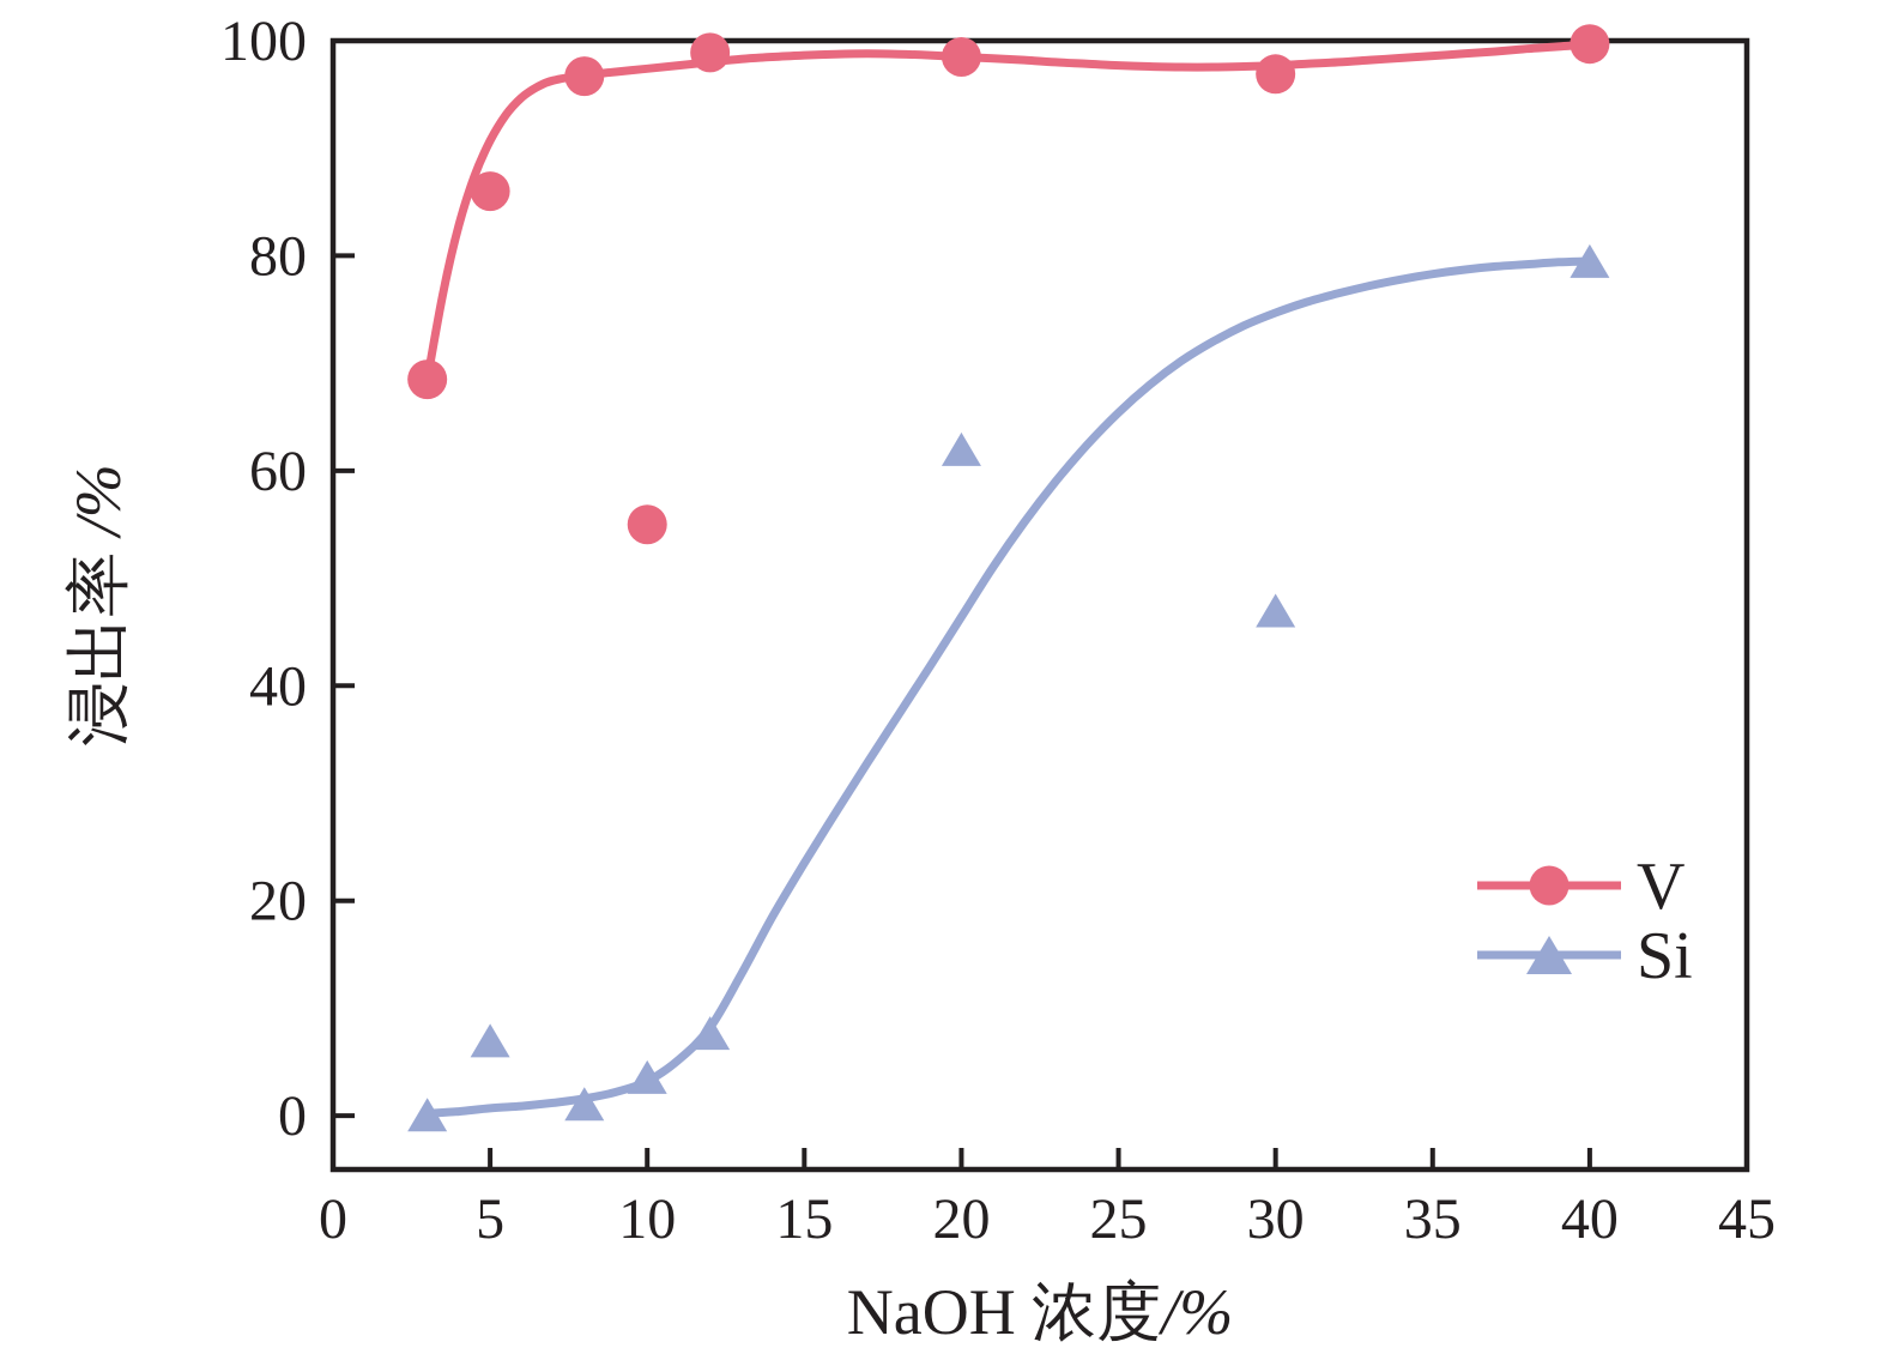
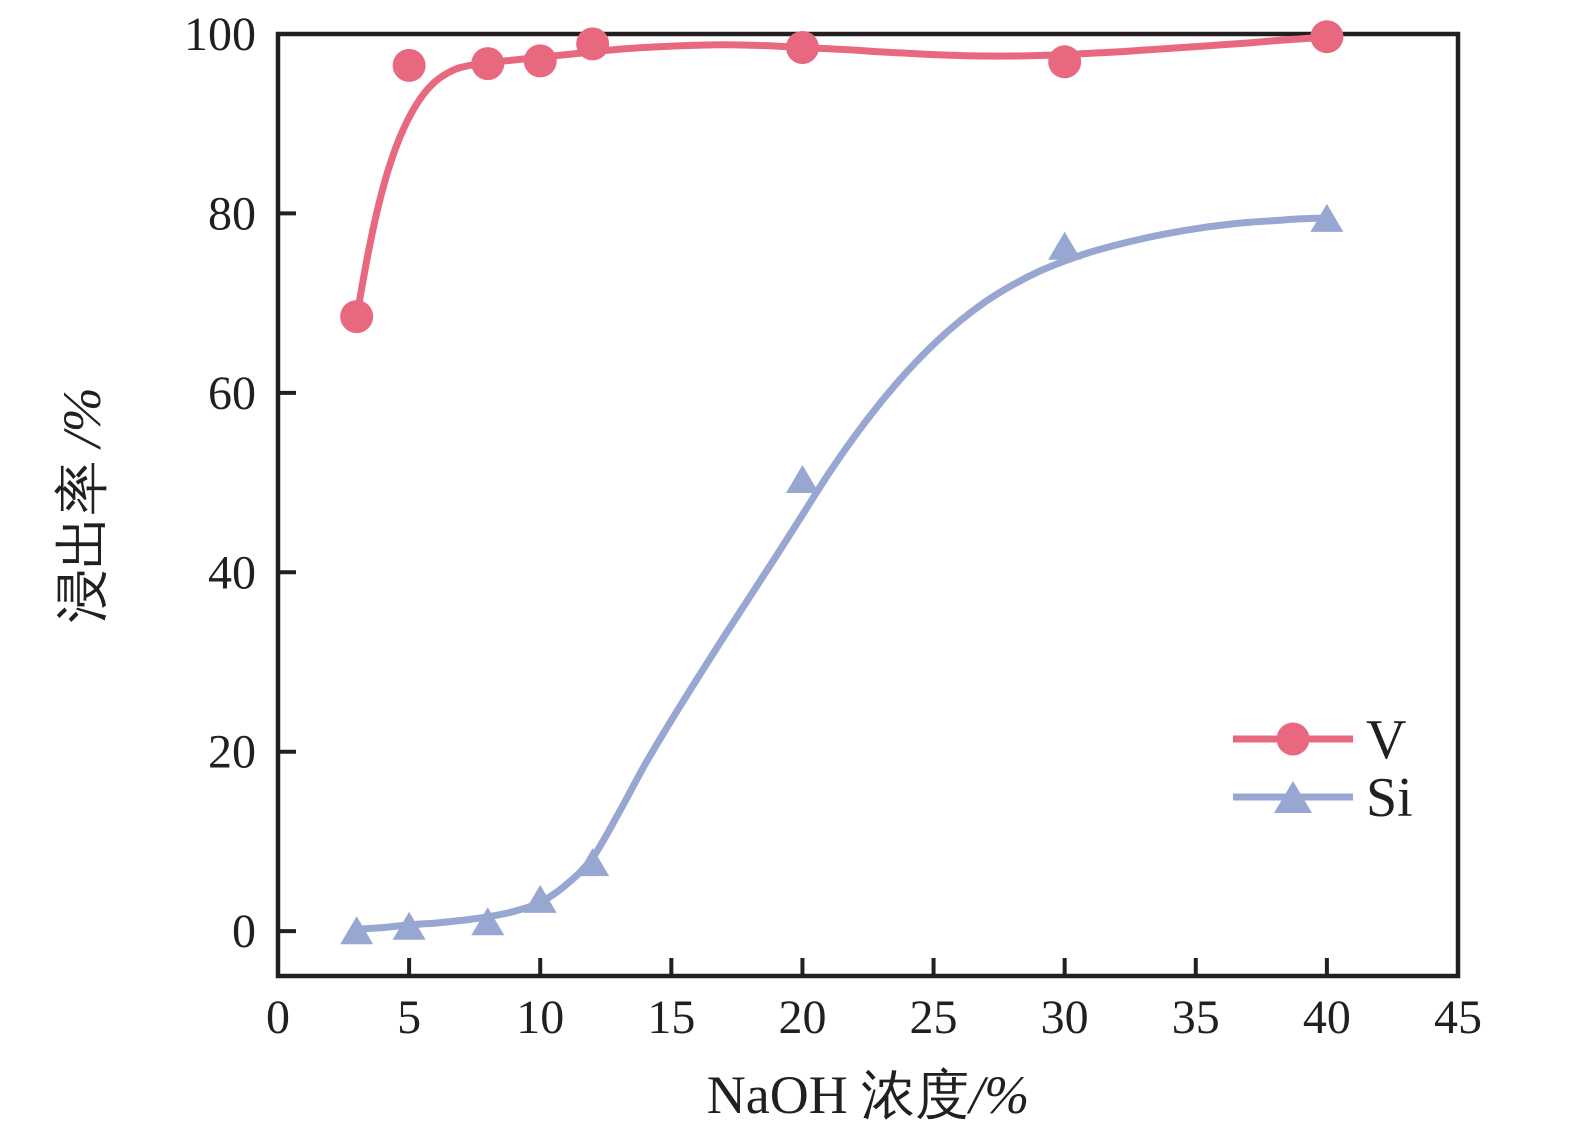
V/5: 86 -> 96
Si/5: 7 -> 1
V/10: 55 -> 97
Si/20: 62 -> 50
Si/30: 47 -> 76
